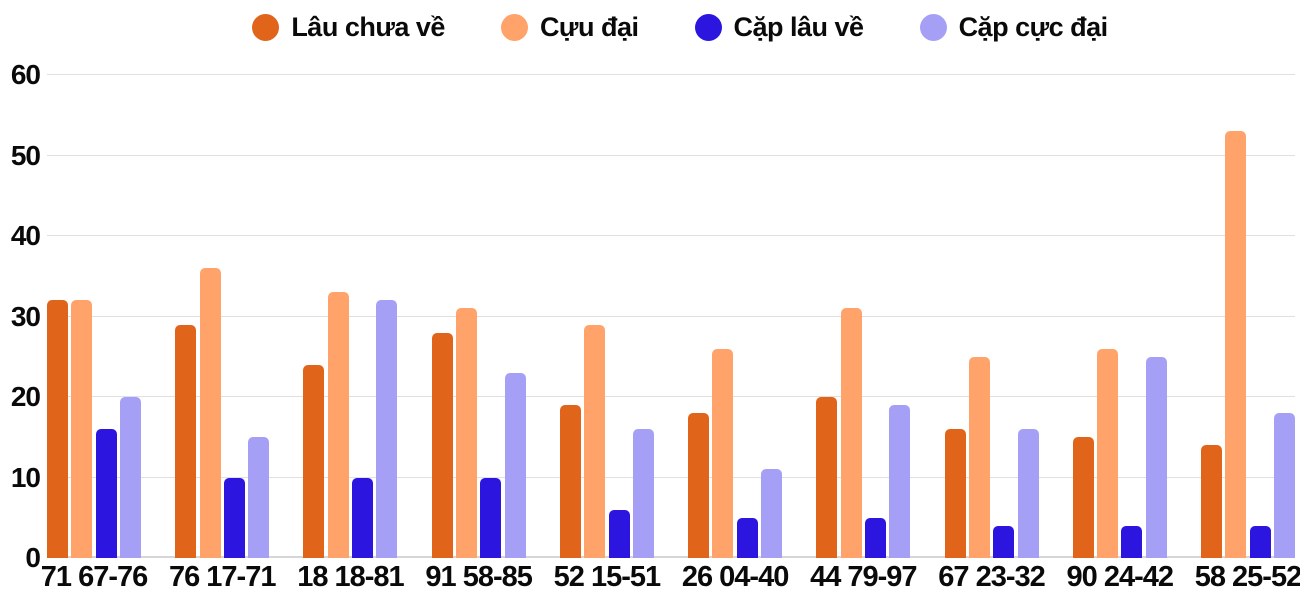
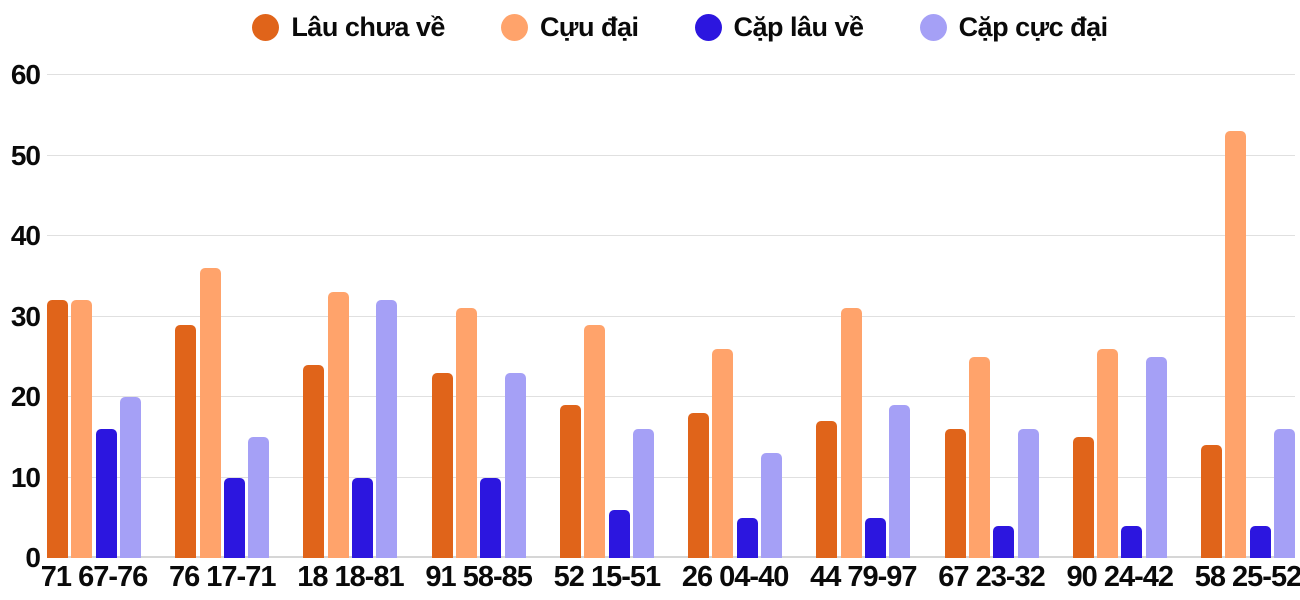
Lâu chưa về/91 58-85: 28 -> 23
Cặp cực đại/26 04-40: 11 -> 13
Lâu chưa về/44 79-97: 20 -> 17
Cặp cực đại/58 25-52: 18 -> 16
